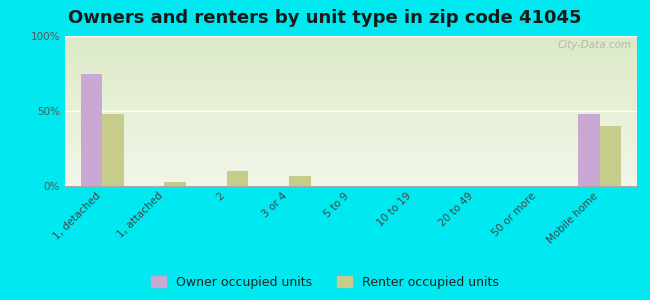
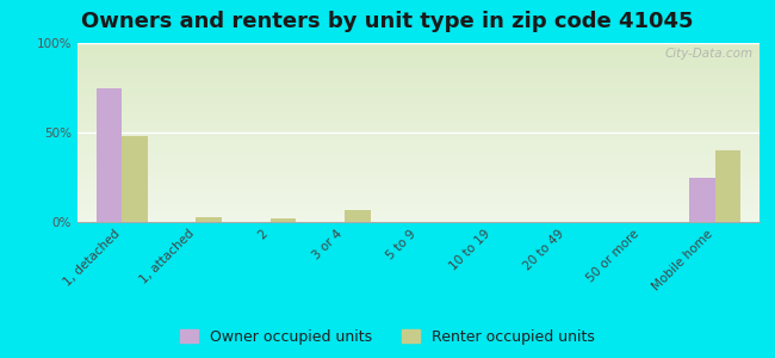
Renter occupied units/2: 10% -> 2%
Owner occupied units/Mobile home: 48% -> 25%
